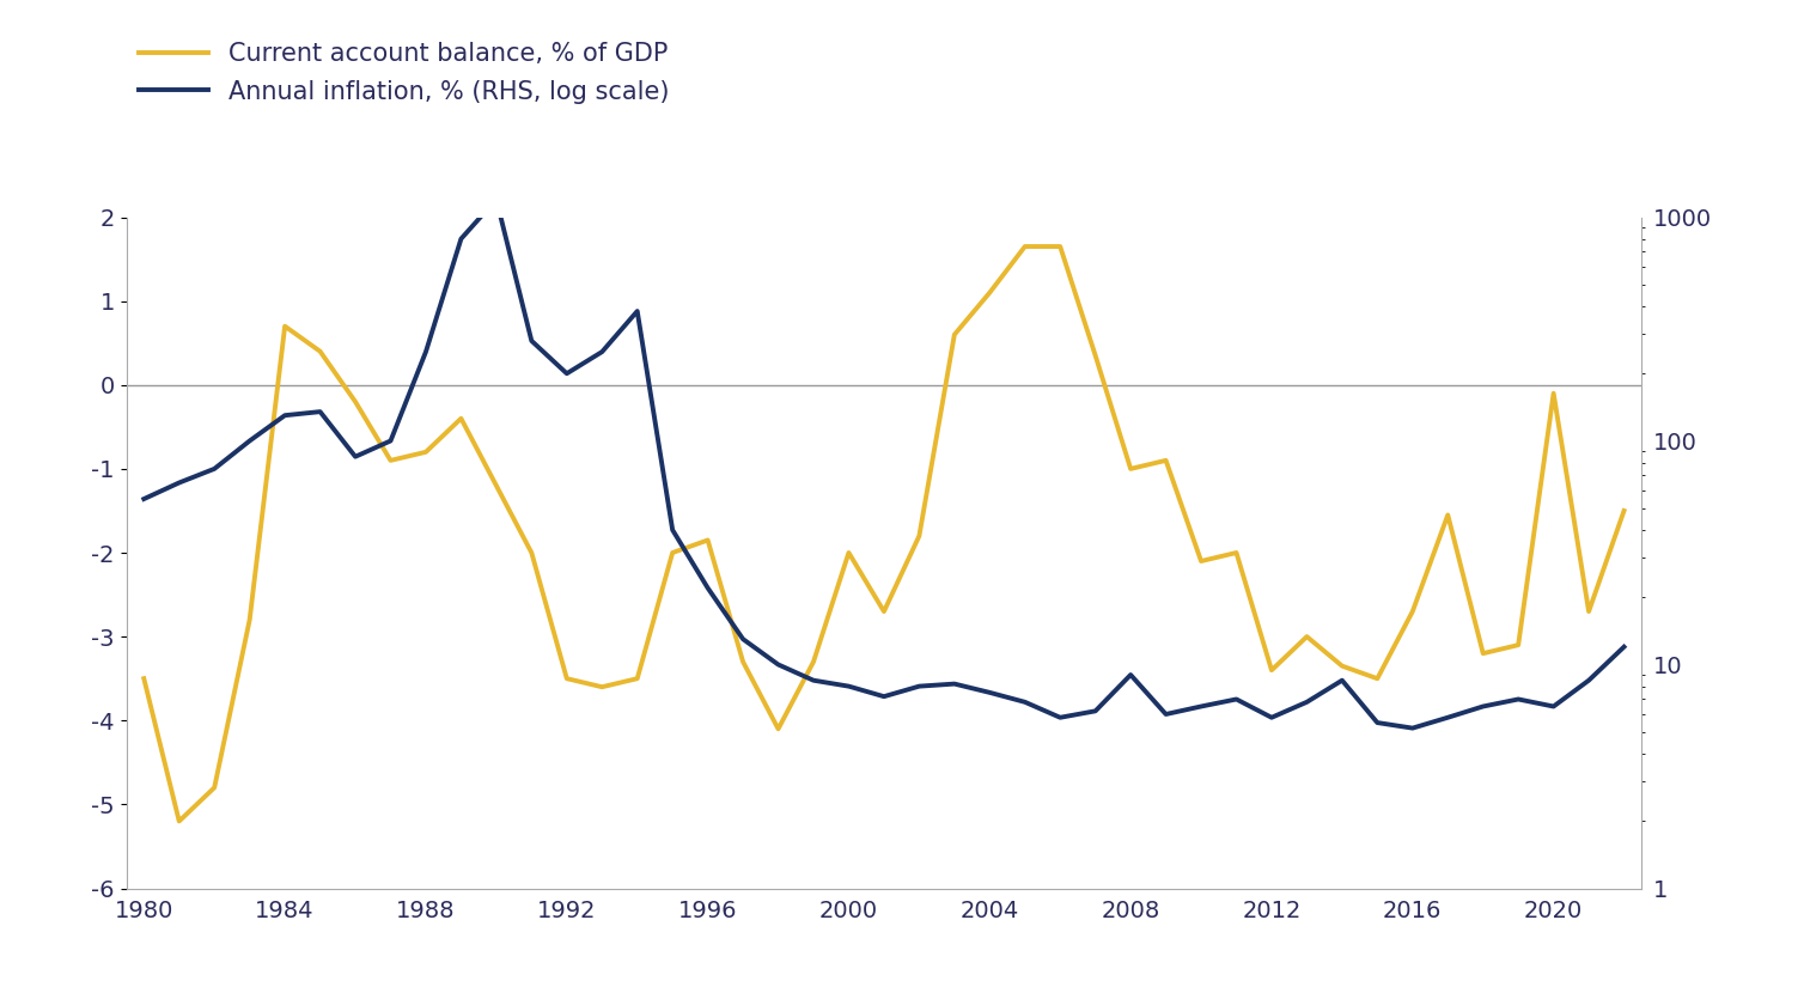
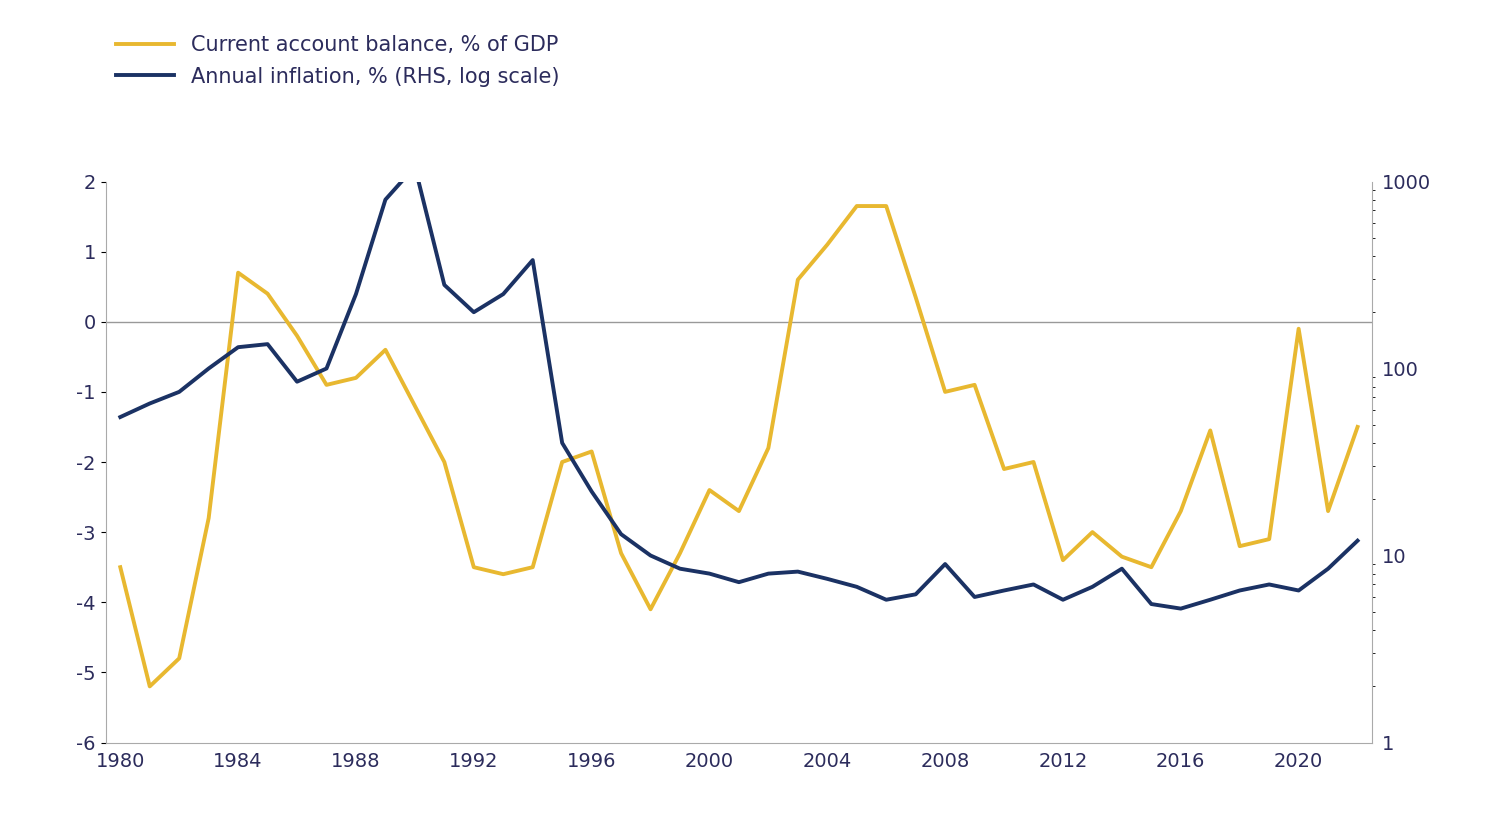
Current account balance, % of GDP/2000: -2.00 -> -2.40
